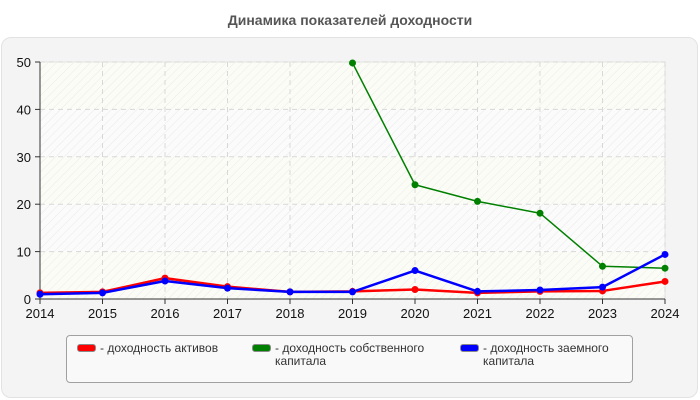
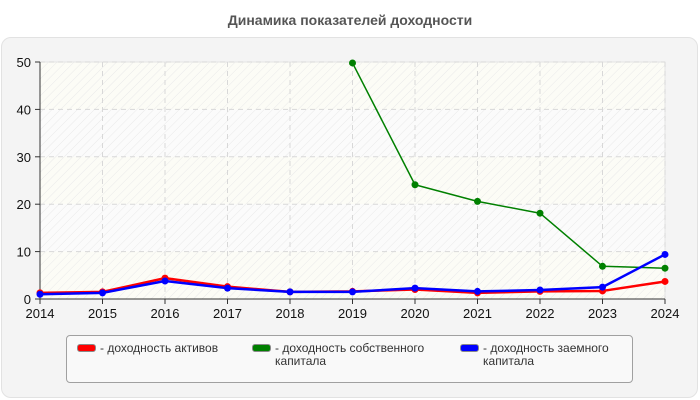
- доходность заемного капитала/2020: 6 -> 2
